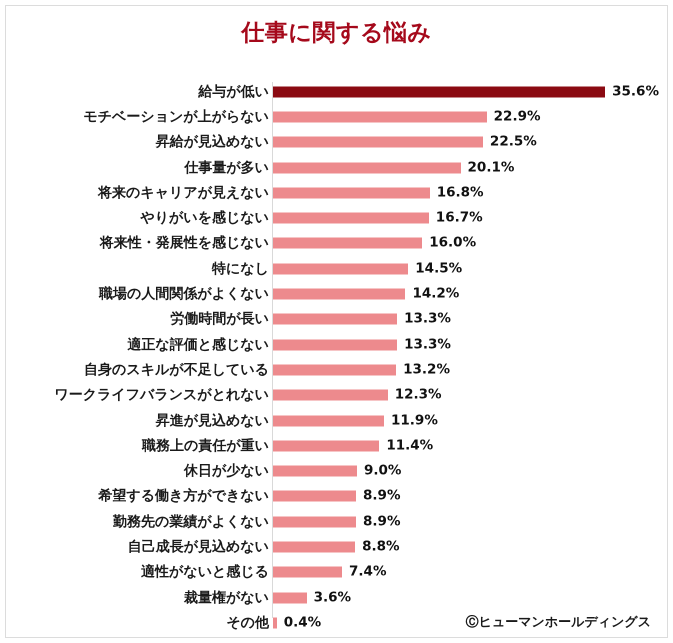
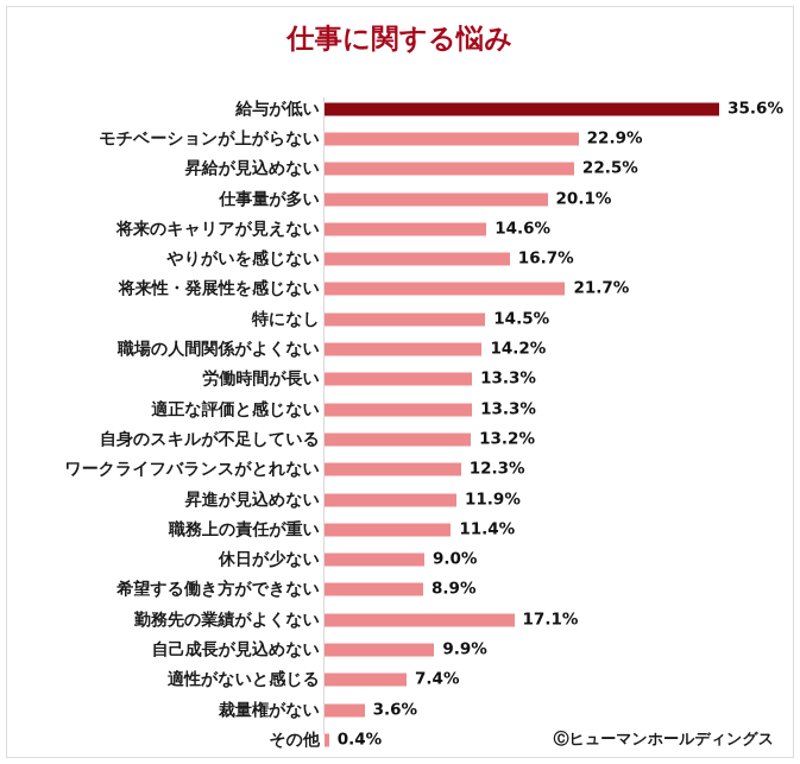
将来のキャリアが見えない: 16.8% -> 14.6%
将来性・発展性を感じない: 16.0% -> 21.7%
勤務先の業績がよくない: 8.9% -> 17.1%
自己成長が見込めない: 8.8% -> 9.9%
